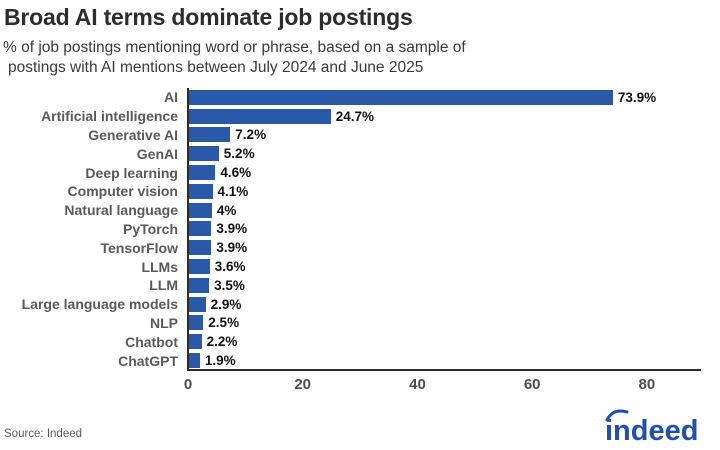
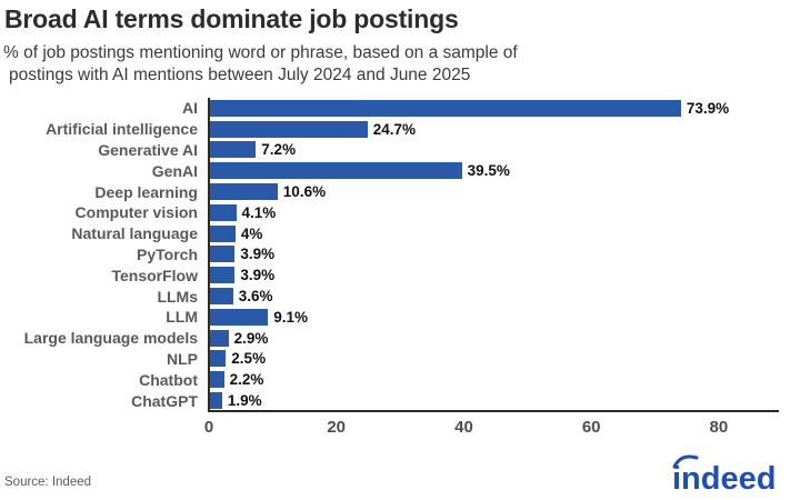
GenAI: 5.2% -> 39.5%
Deep learning: 4.6% -> 10.6%
LLM: 3.5% -> 9.1%
